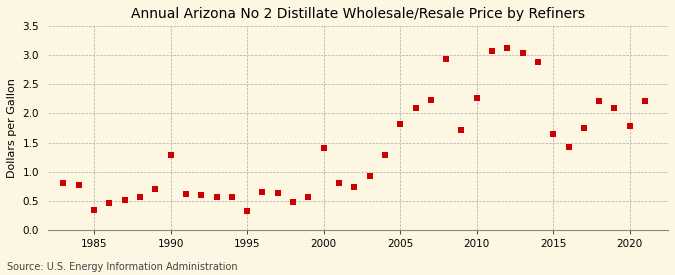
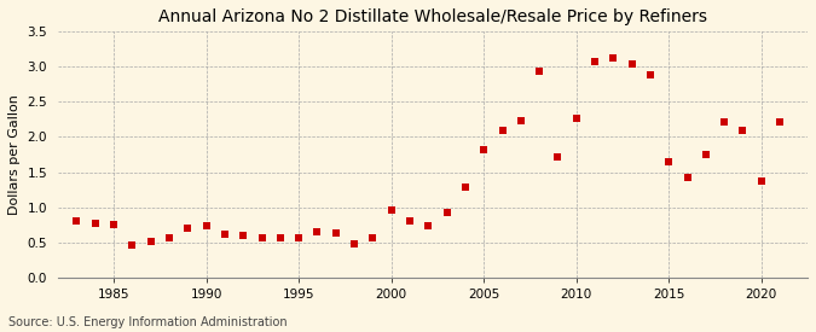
1985: 0.34 -> 0.76
1990: 1.28 -> 0.73
1995: 0.32 -> 0.57
2000: 1.40 -> 0.96
2020: 1.78 -> 1.38
